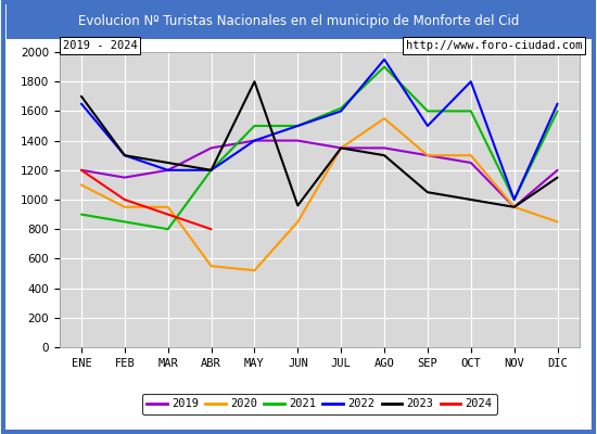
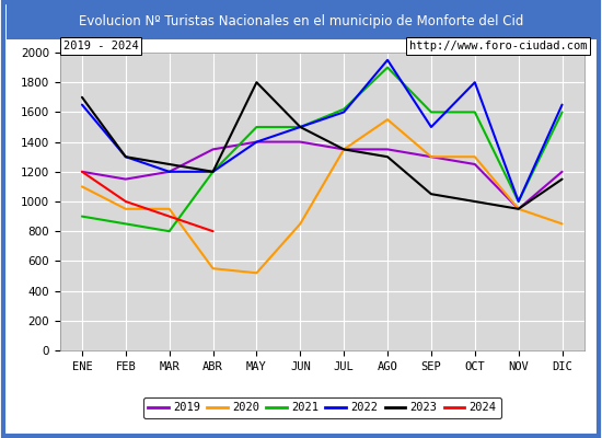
2023/JUN: 960 -> 1500
